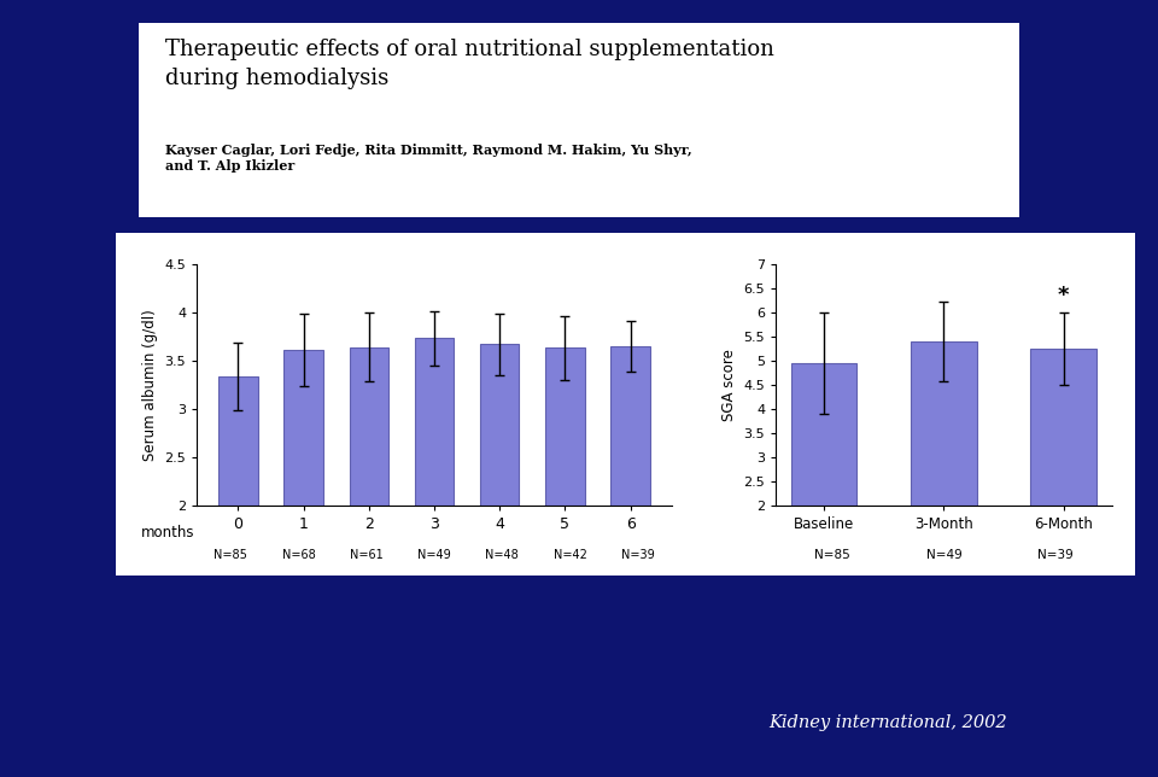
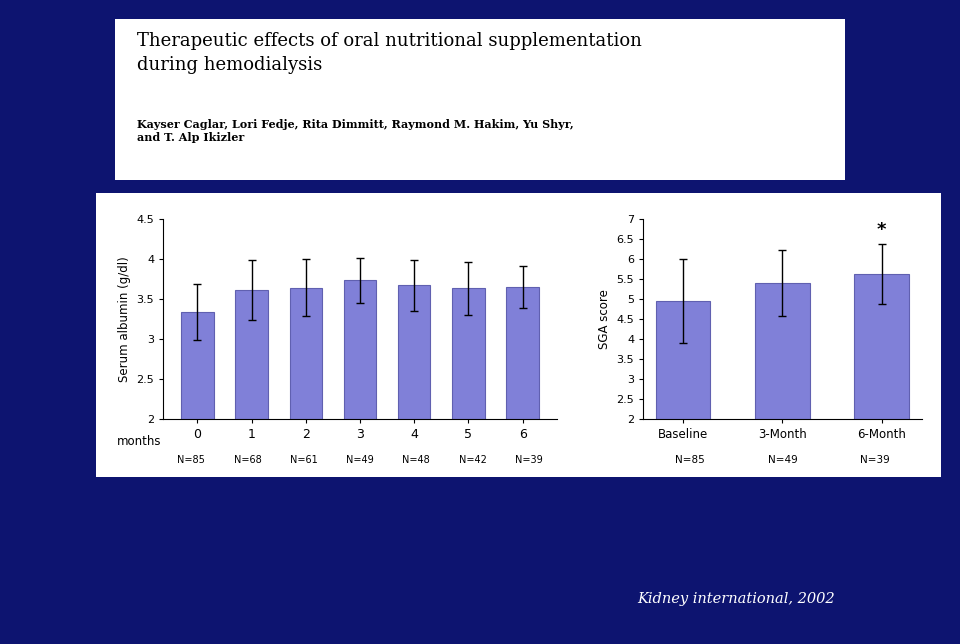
6-Month: 5.25 -> 5.63
